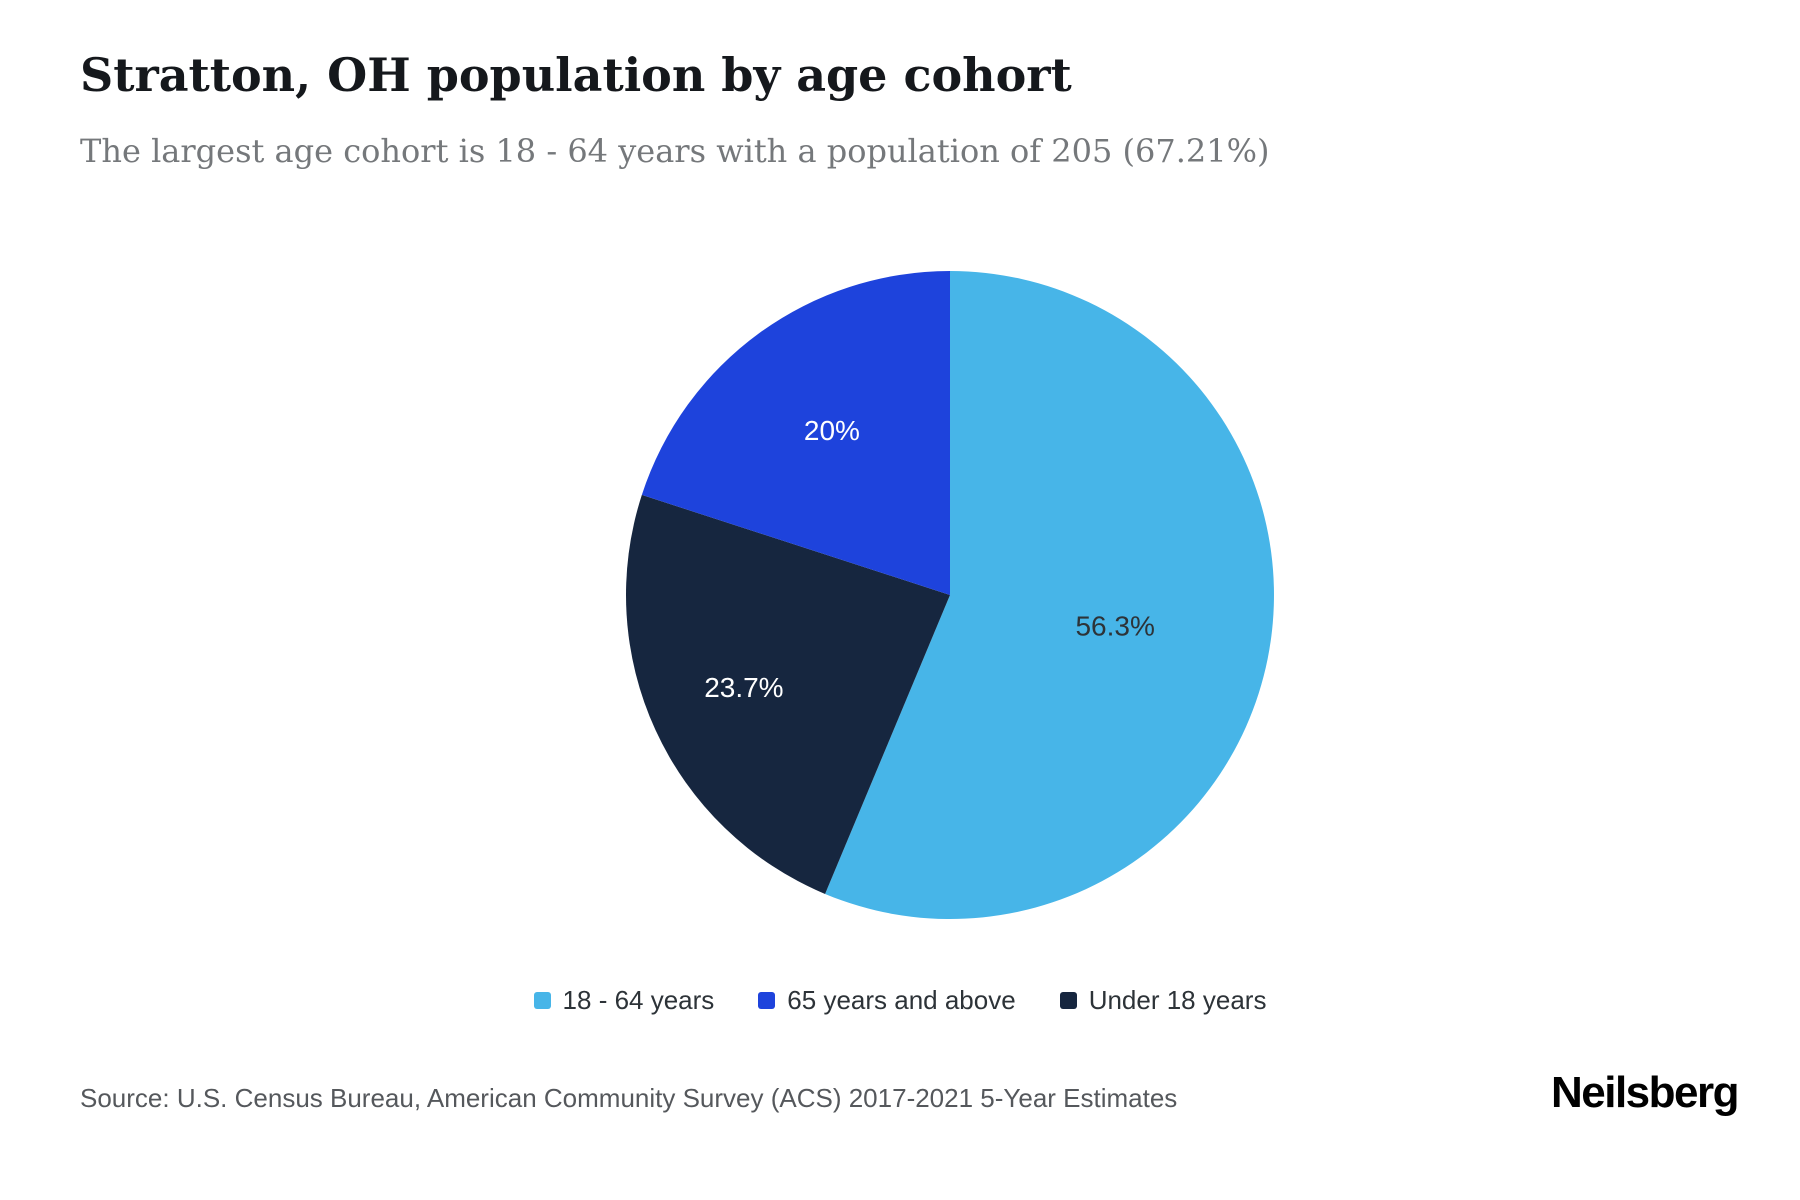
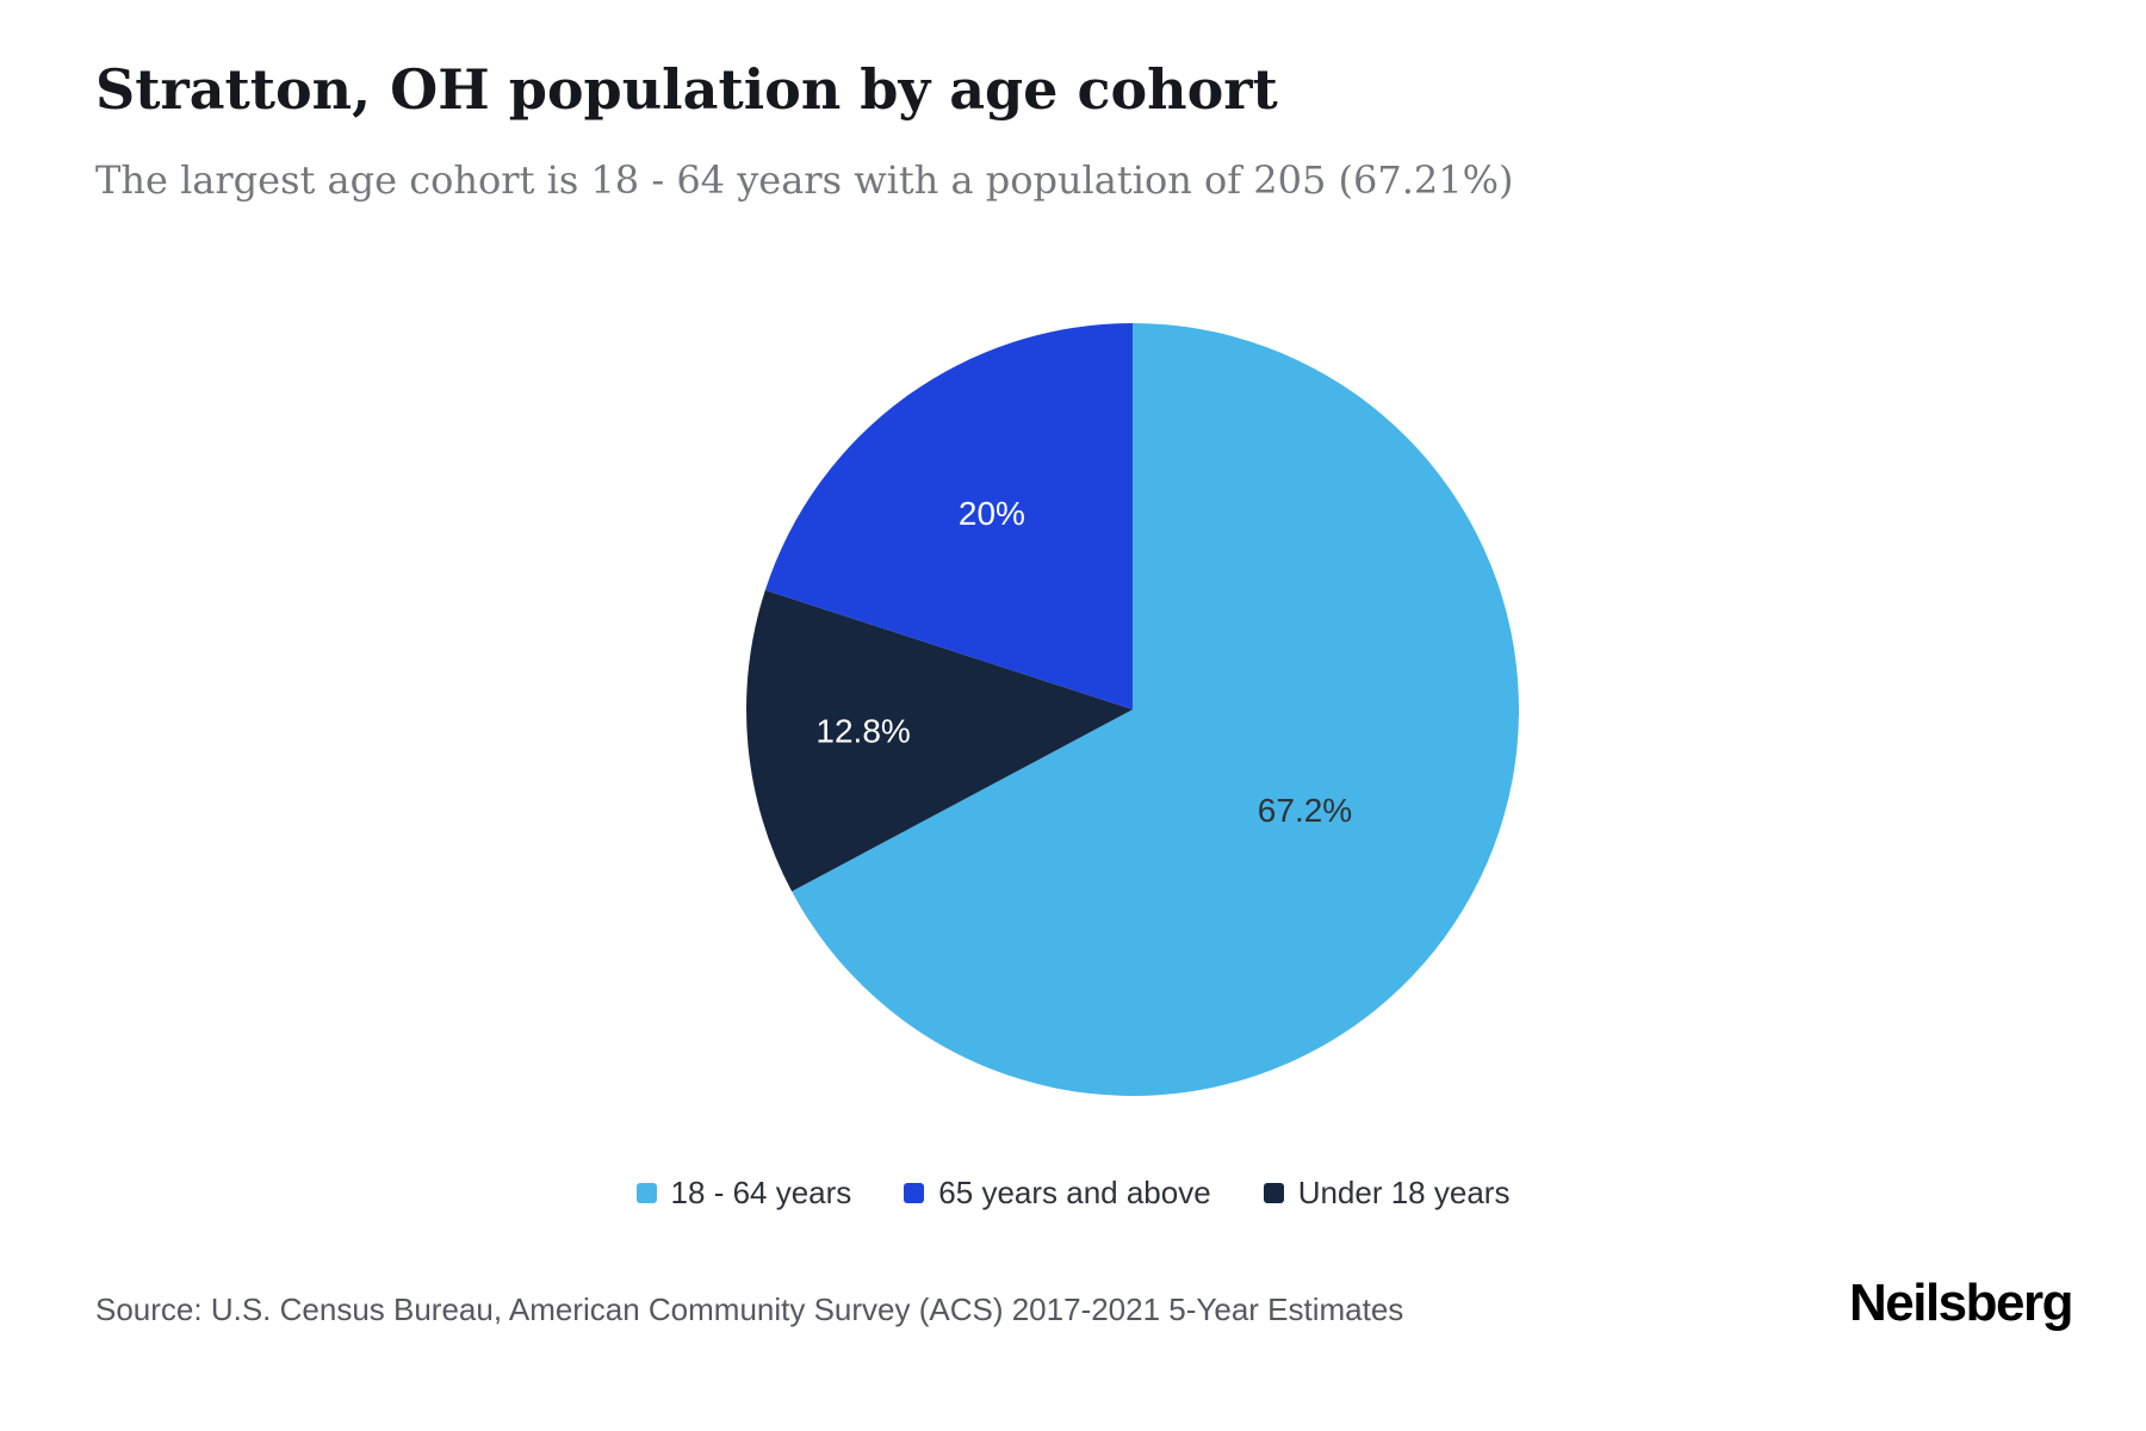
18 - 64 years: 56.3% -> 67.2%
Under 18 years: 23.7% -> 12.8%
